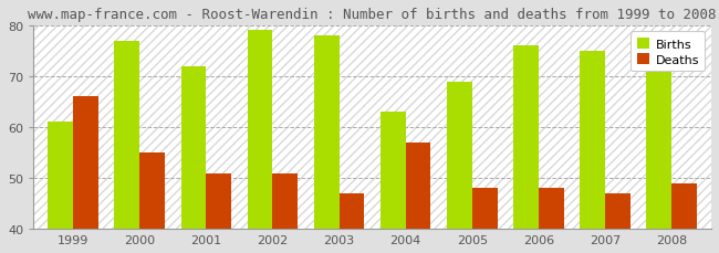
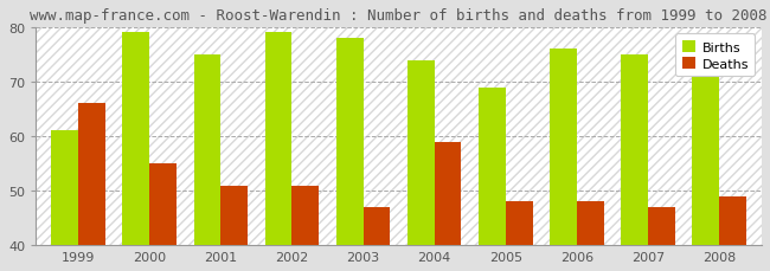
Births/2000: 77 -> 79
Births/2001: 72 -> 75
Births/2004: 63 -> 74
Deaths/2004: 57 -> 59
